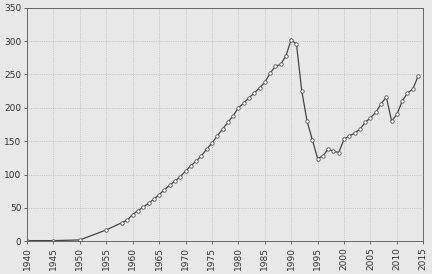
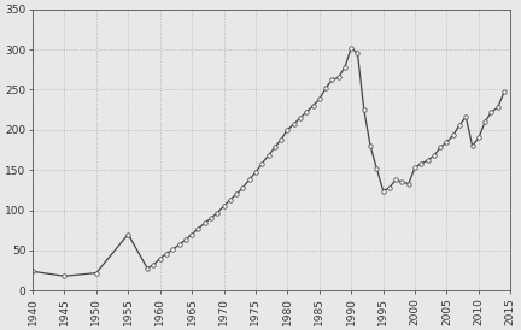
1940: 1 -> 24
1945: 1 -> 18
1950: 2 -> 22
1955: 17 -> 70
